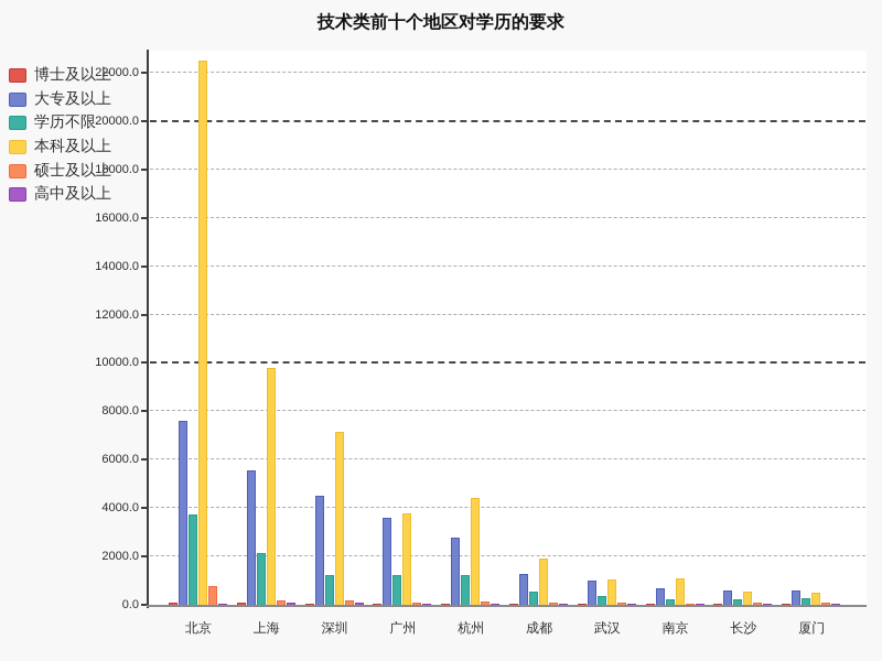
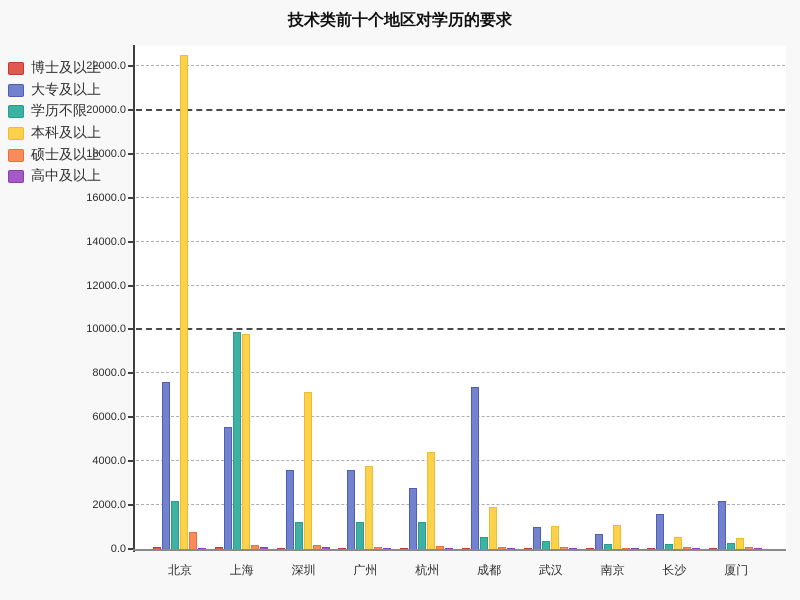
学历不限/北京: 3700 -> 2200
学历不限/上海: 2100 -> 9900
大专及以上/深圳: 4500 -> 3600
大专及以上/成都: 1300 -> 7400
大专及以上/长沙: 600 -> 1600
大专及以上/厦门: 600 -> 2200
